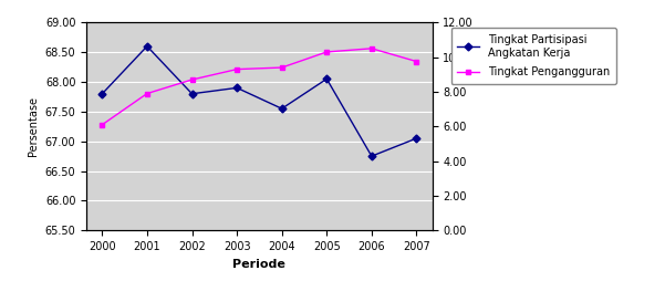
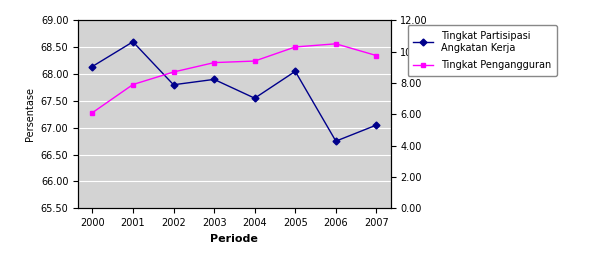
Tingkat Partisipasi Angkatan Kerja/2000: 67.80 -> 68.14
